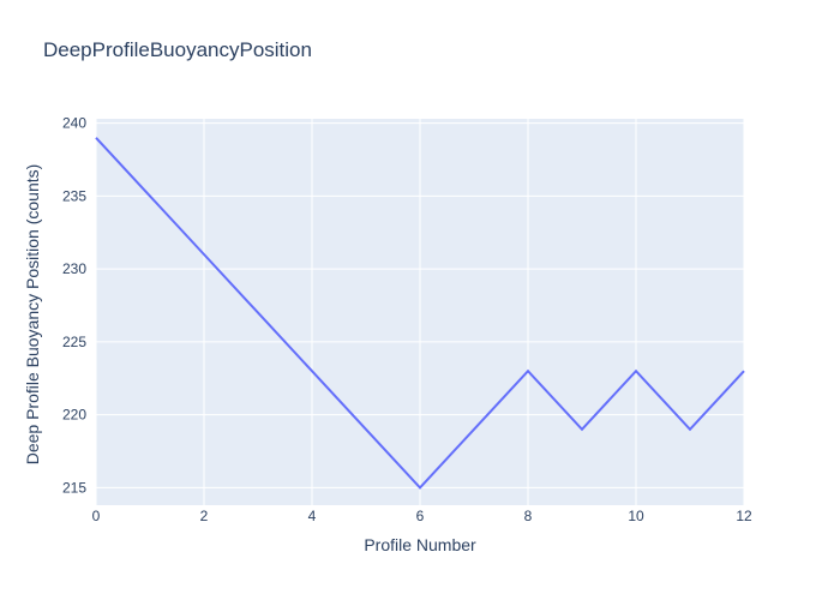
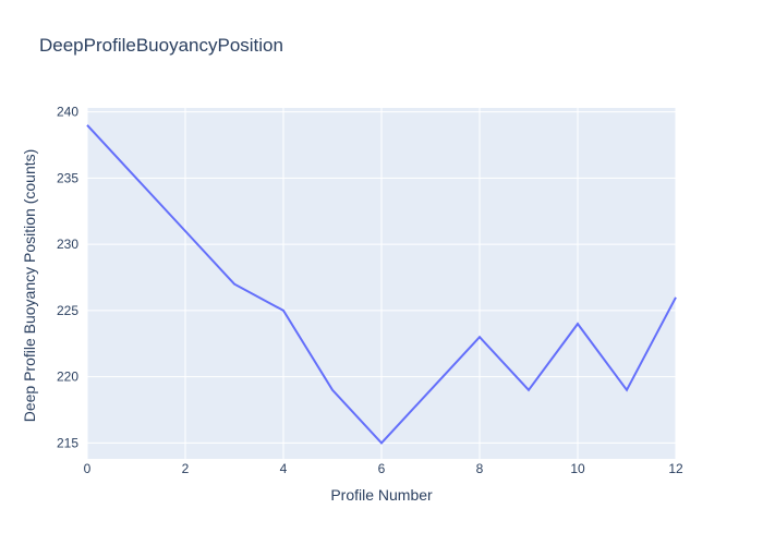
4: 223 -> 225
10: 223 -> 224
12: 223 -> 226
